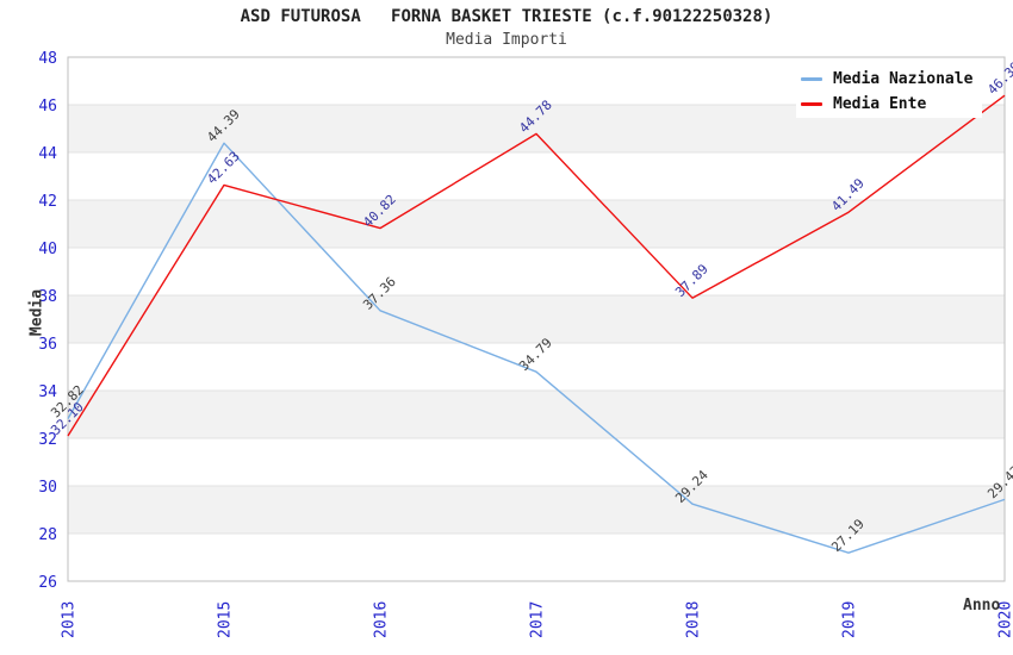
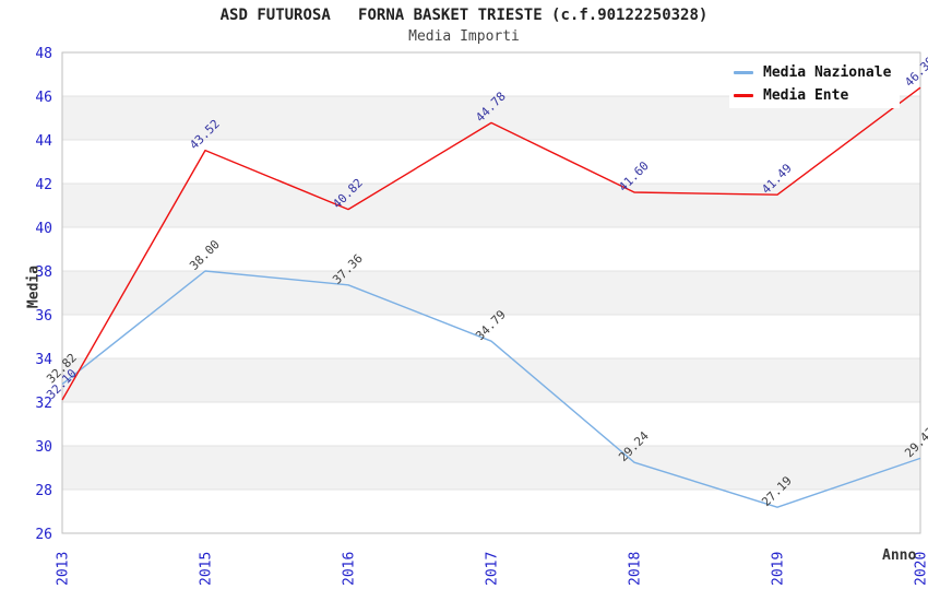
Media Nazionale/2015: 44.39 -> 38.00
Media Ente/2015: 42.63 -> 43.52
Media Ente/2018: 37.89 -> 41.60
